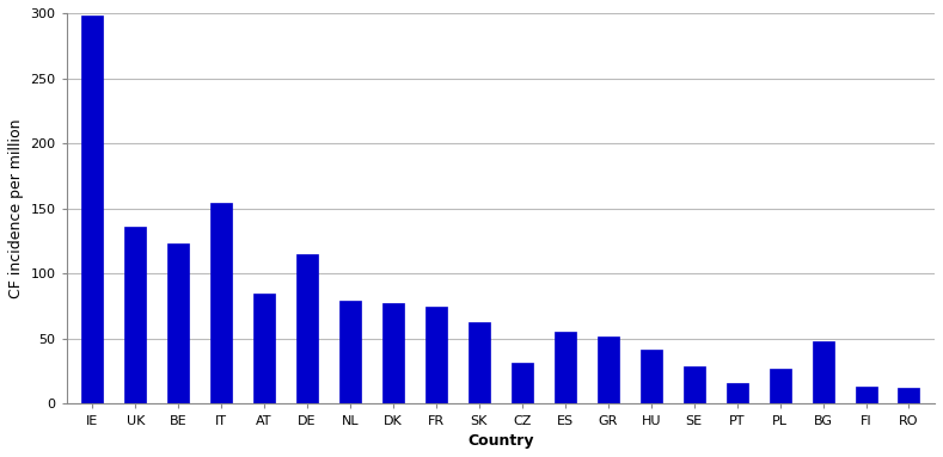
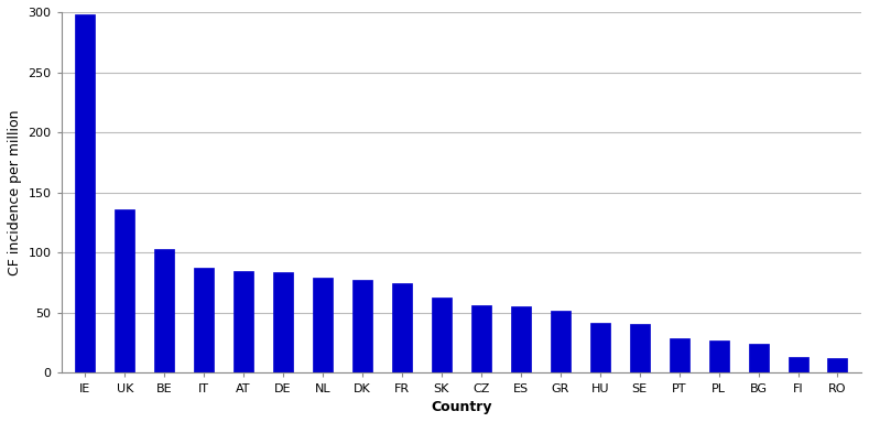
BE: 123 -> 103
IT: 154 -> 87
DE: 115 -> 84
CZ: 32 -> 56
SE: 29 -> 41
PT: 16 -> 29
BG: 48 -> 24
